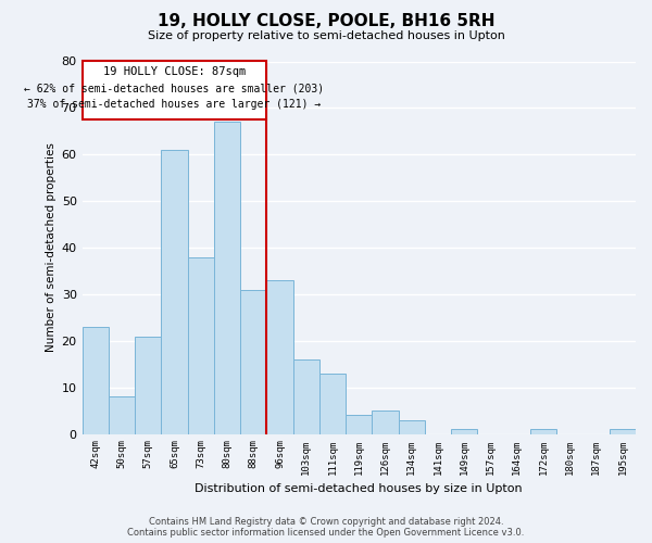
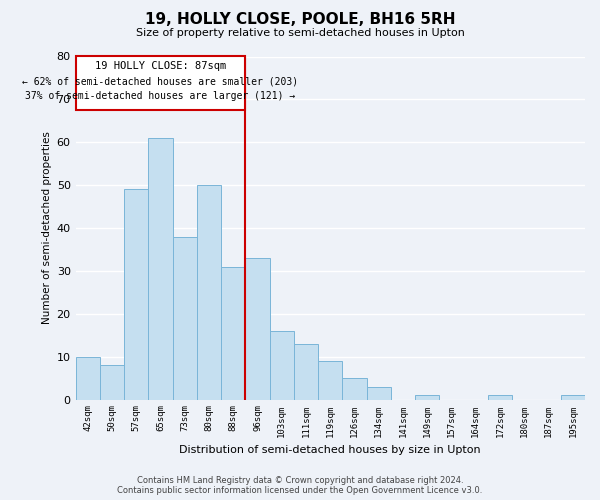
42sqm: 23 -> 10
57sqm: 21 -> 49
80sqm: 67 -> 50
119sqm: 4 -> 9
